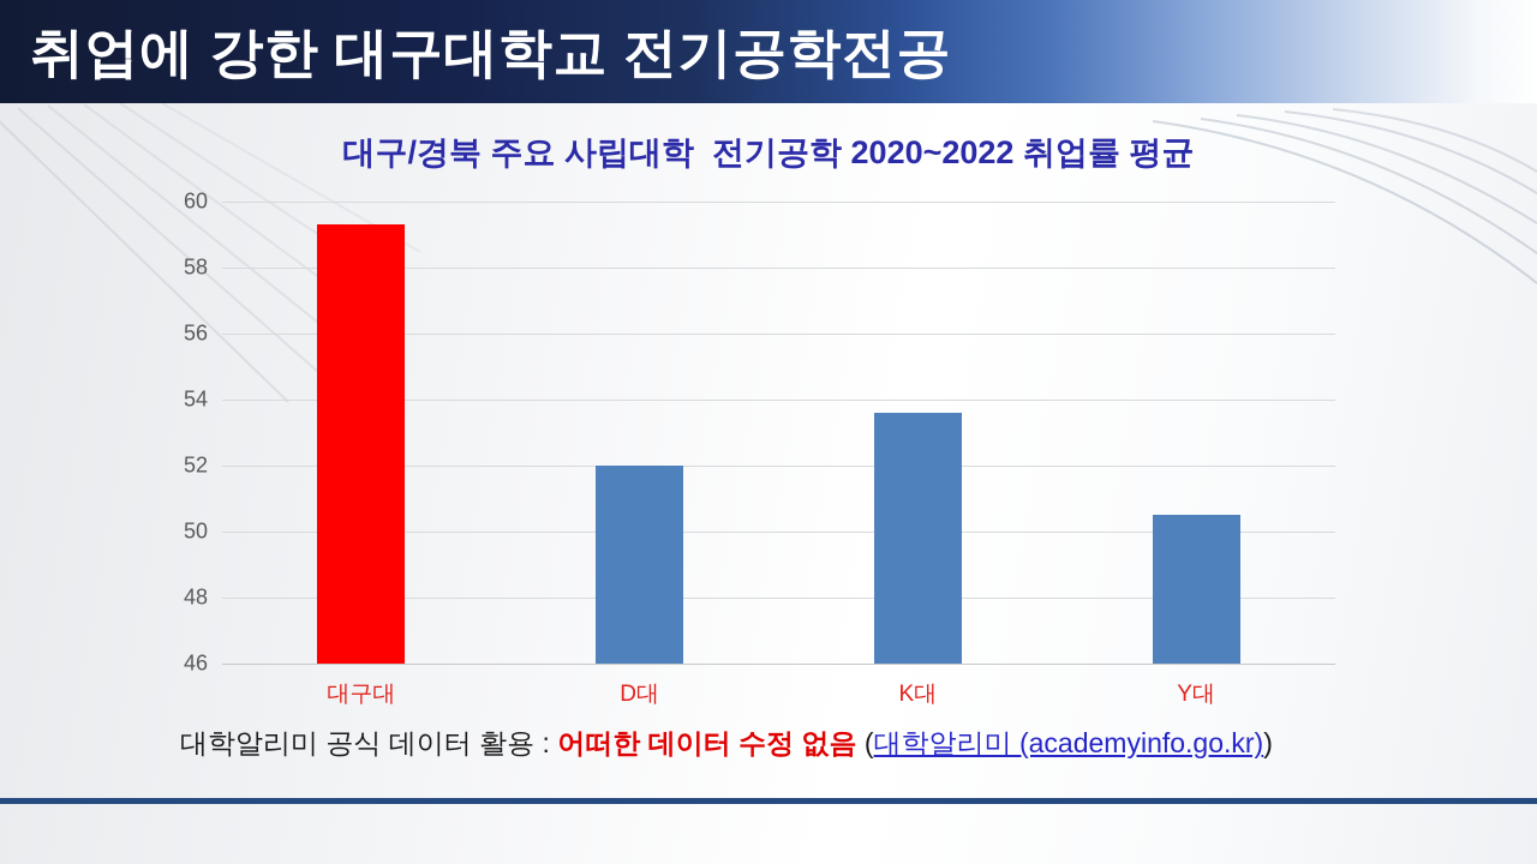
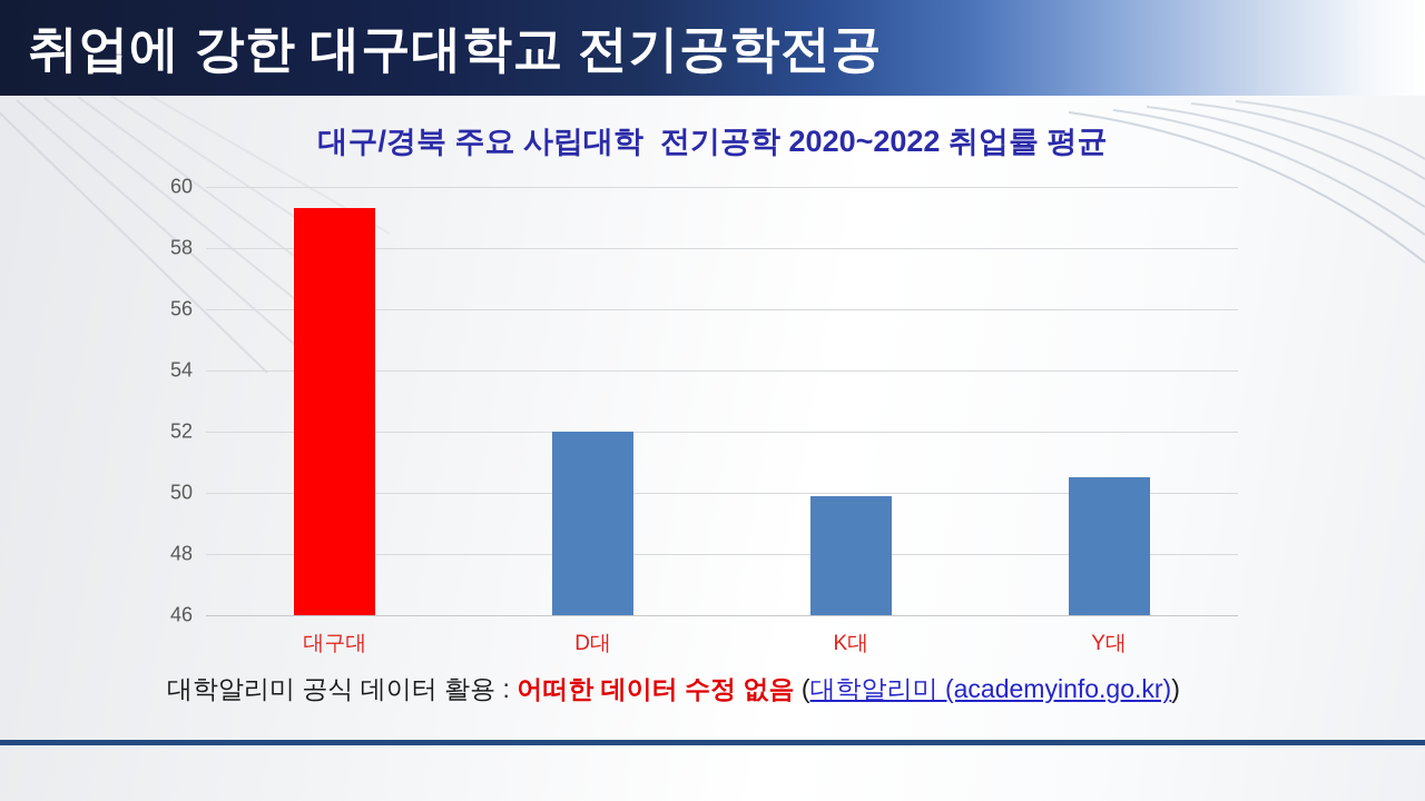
K대: 53.6 -> 49.9
